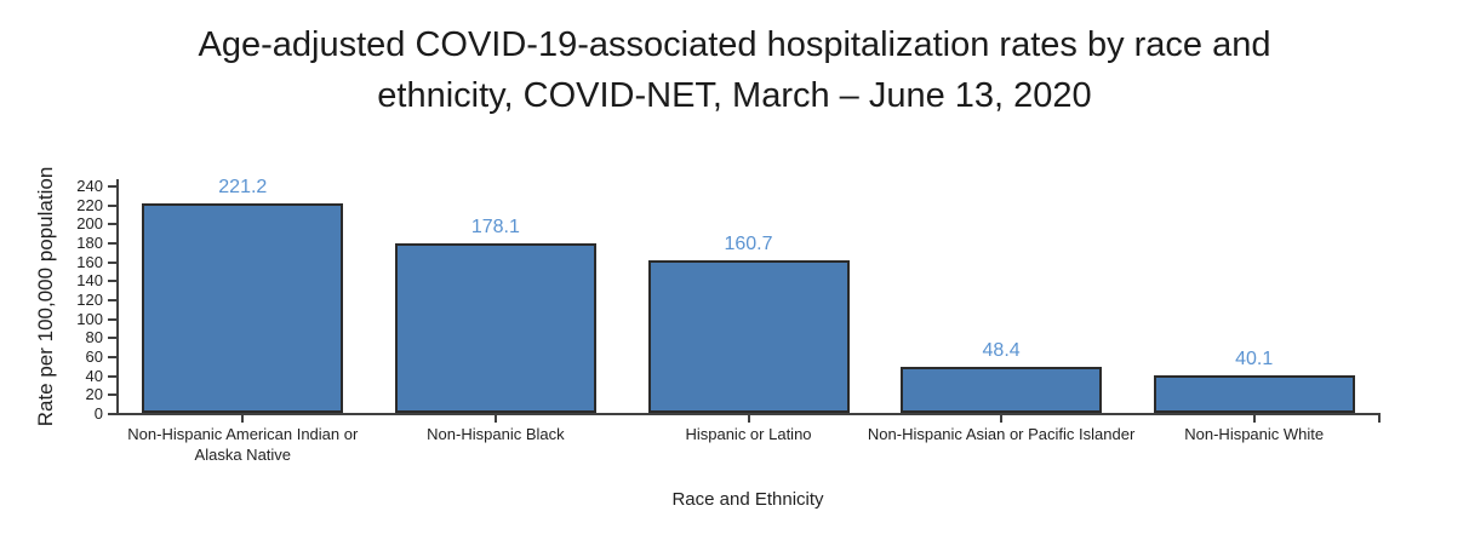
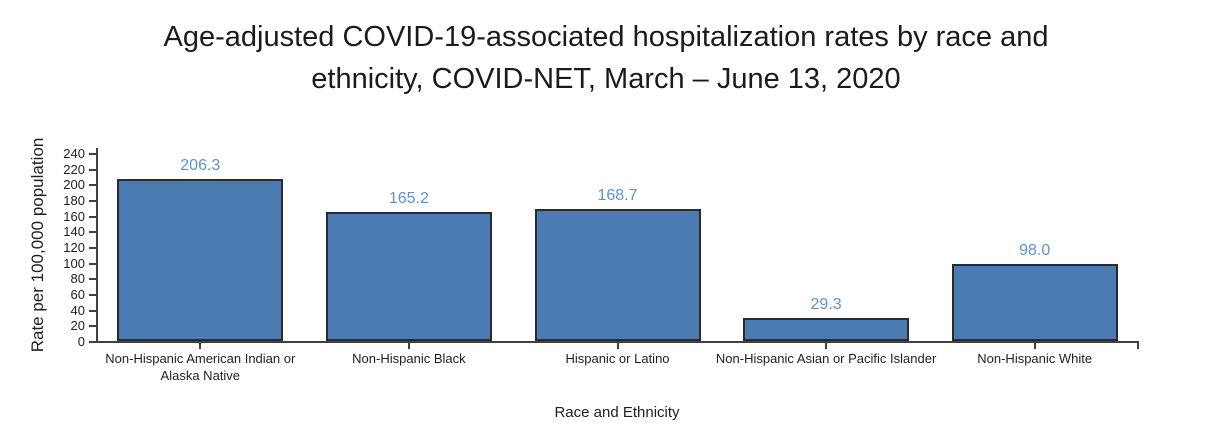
Non-Hispanic American Indian or Alaska Native: 221.2 -> 206.3
Non-Hispanic Black: 178.1 -> 165.2
Hispanic or Latino: 160.7 -> 168.7
Non-Hispanic Asian or Pacific Islander: 48.4 -> 29.3
Non-Hispanic White: 40.1 -> 98.0
